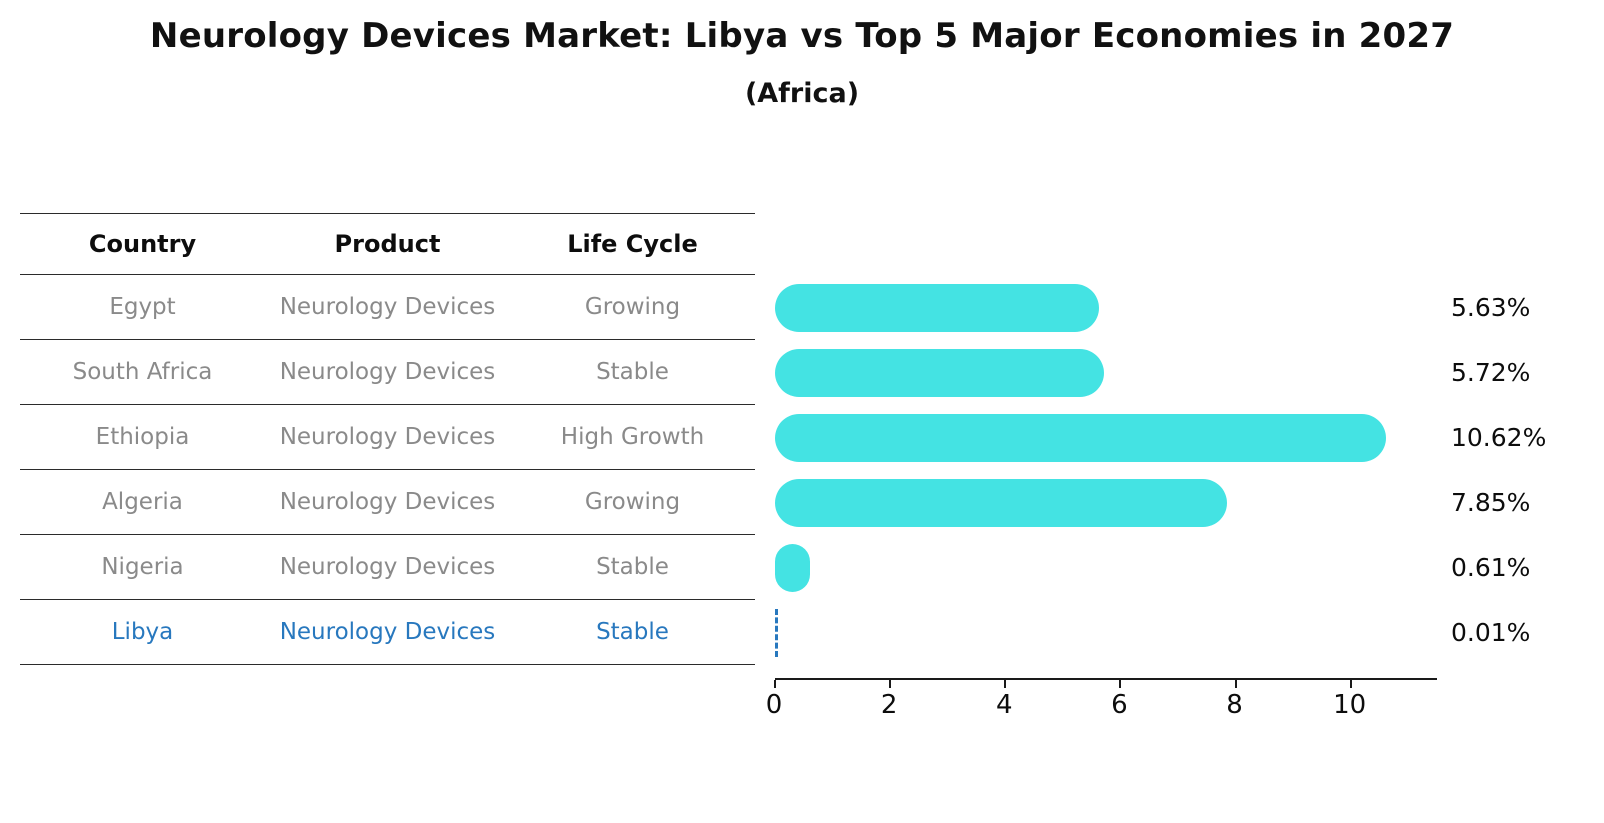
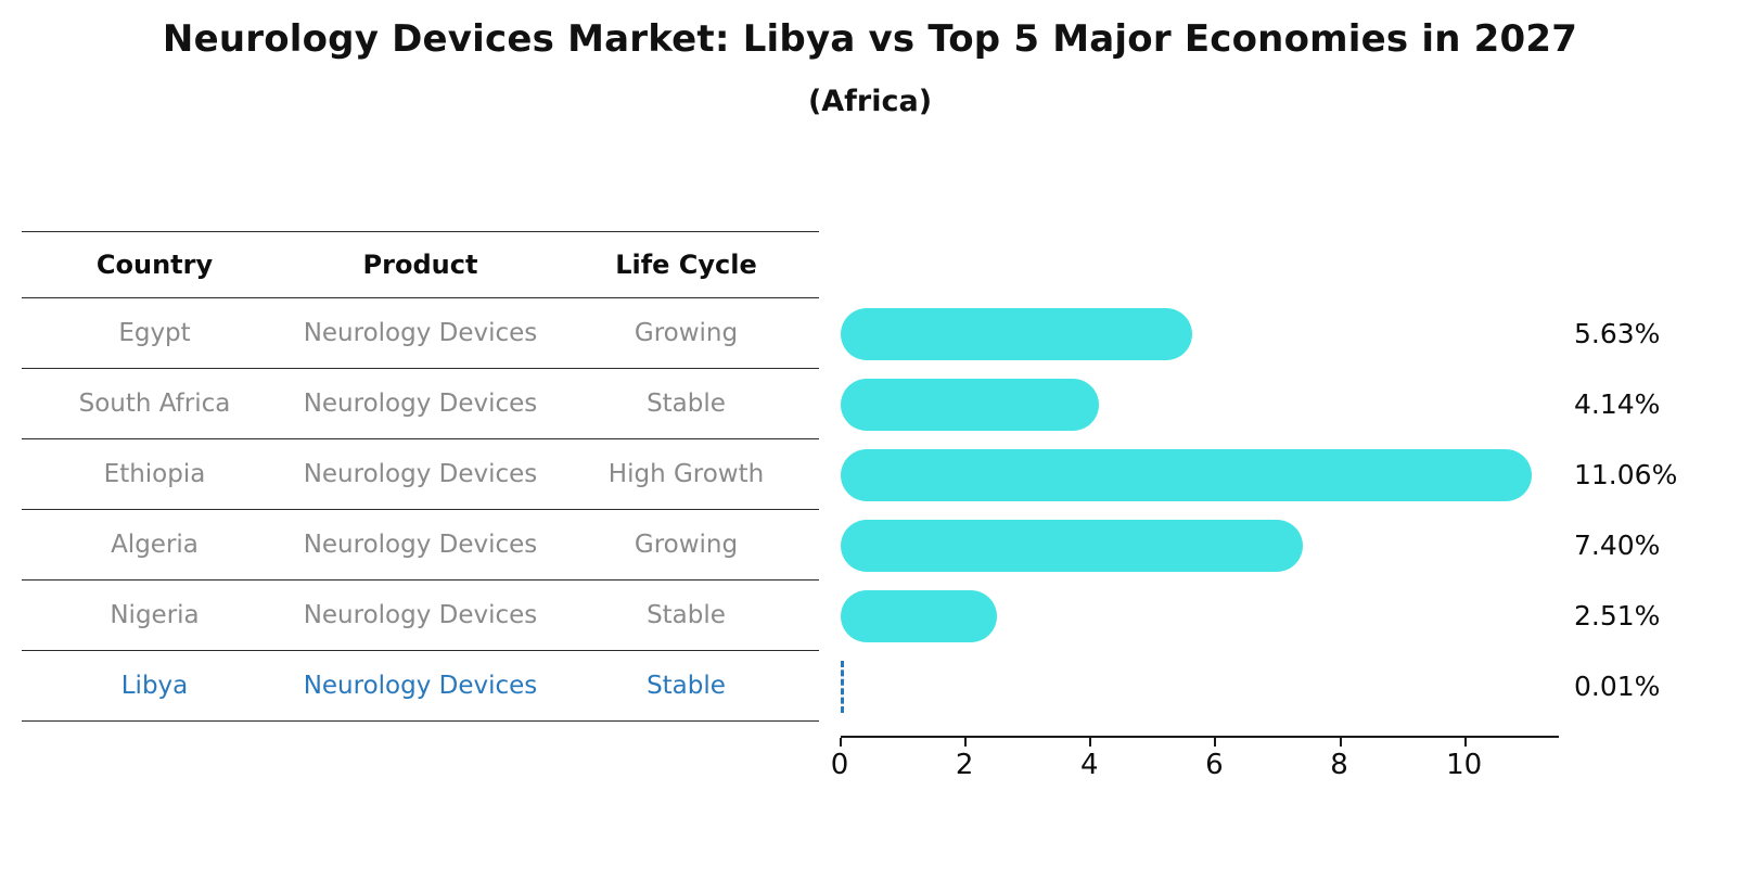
South Africa: 5.72% -> 4.14%
Ethiopia: 10.62% -> 11.06%
Algeria: 7.85% -> 7.40%
Nigeria: 0.61% -> 2.51%
